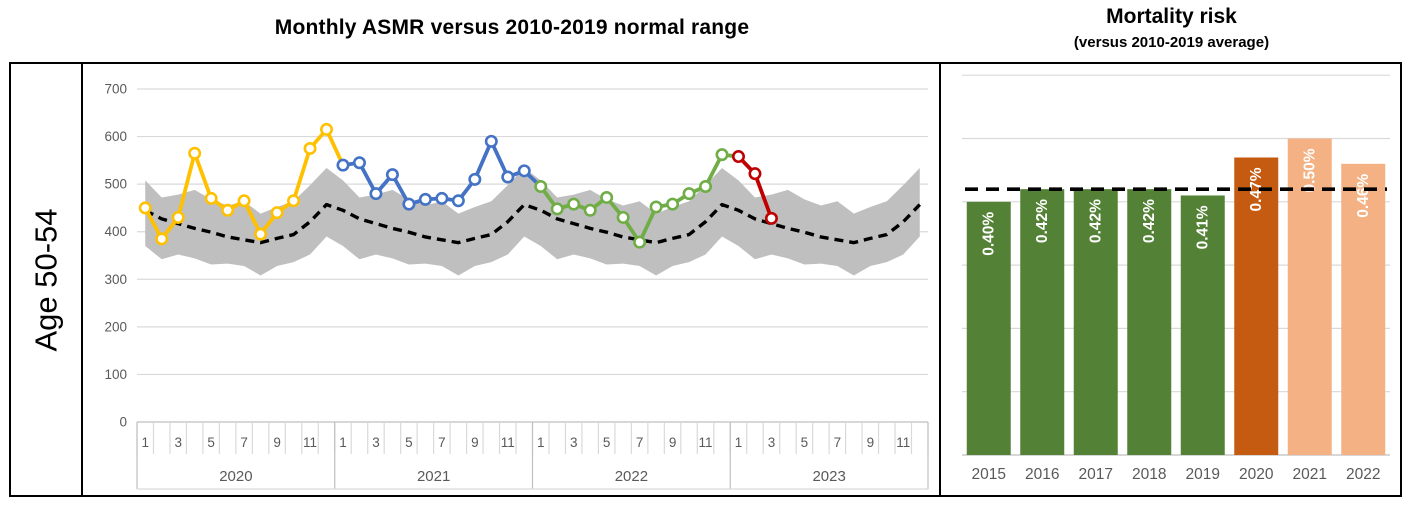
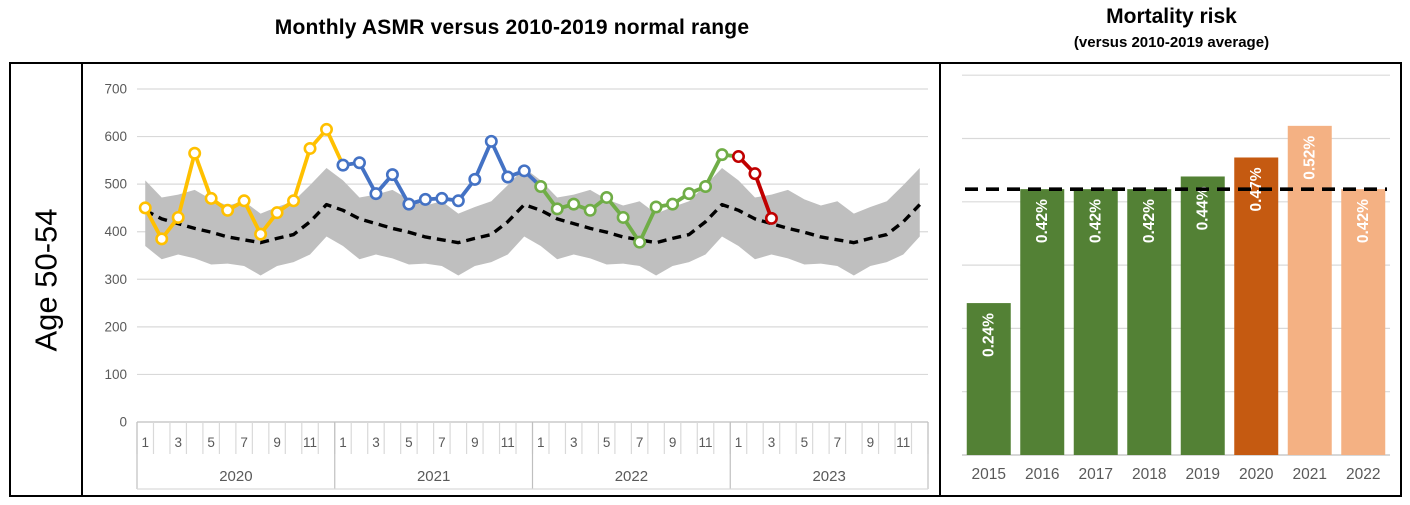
Mortality risk/2015: 0.40% -> 0.24%
Mortality risk/2019: 0.41% -> 0.44%
Mortality risk/2021: 0.50% -> 0.52%
Mortality risk/2022: 0.46% -> 0.42%
